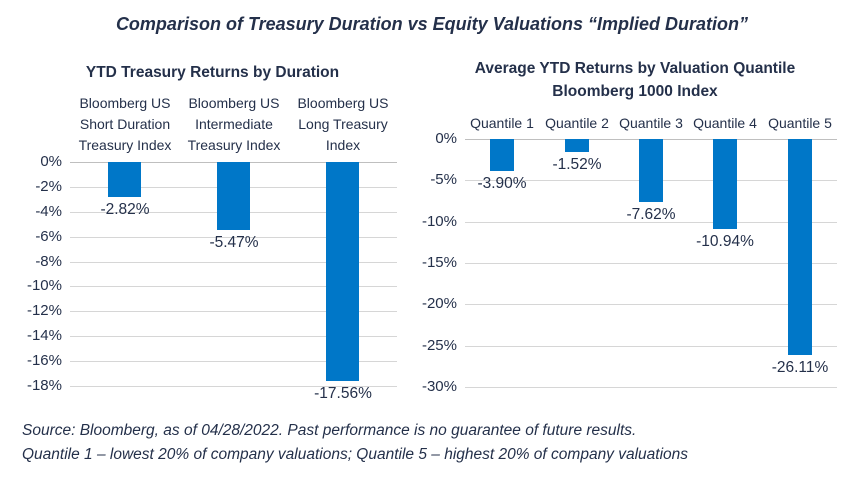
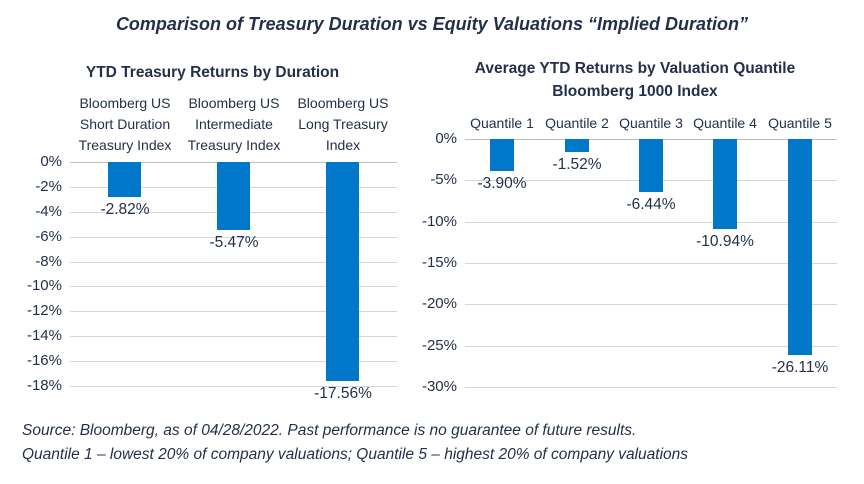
Average YTD Returns by Valuation Quantile/Quantile 3: -7.62% -> -6.44%
